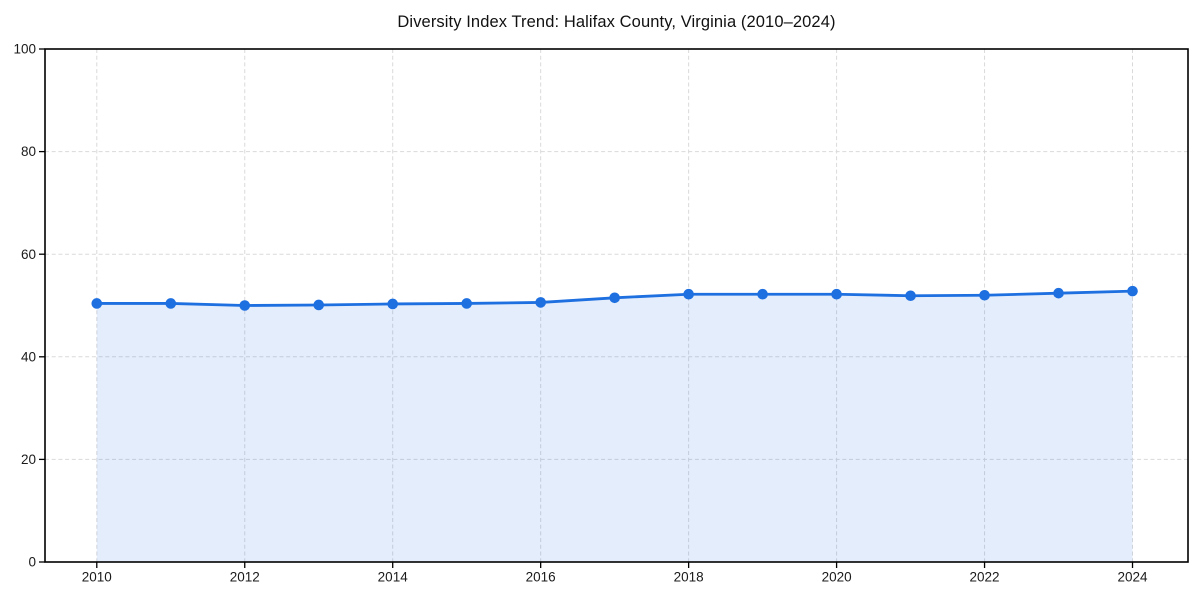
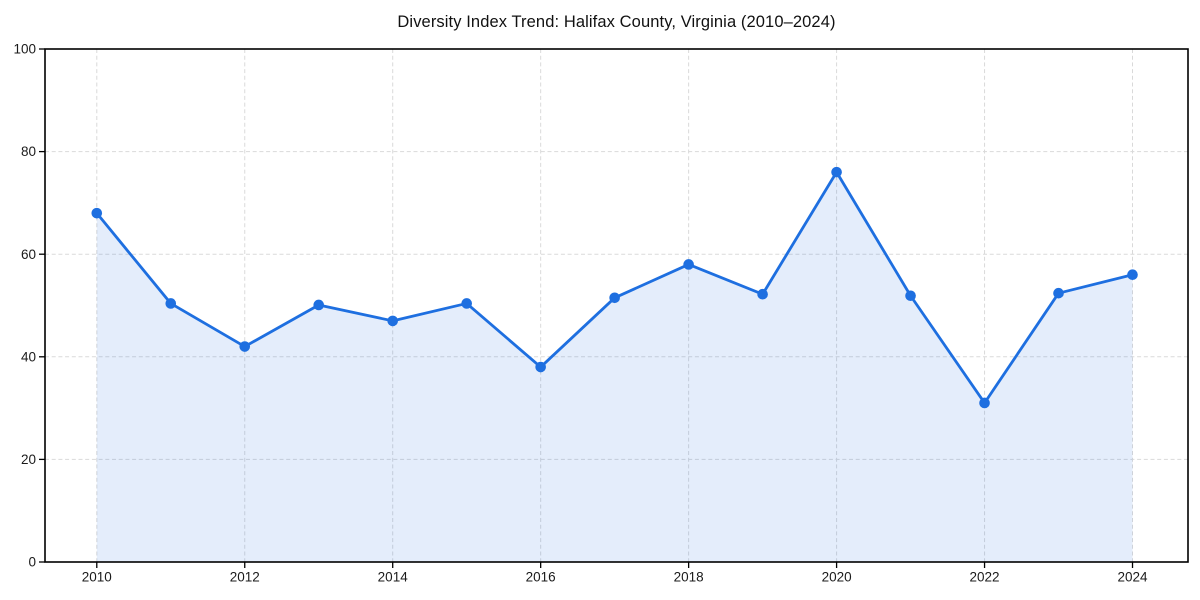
2010: 50 -> 68
2012: 50 -> 42
2014: 50 -> 47
2016: 51 -> 38
2018: 52 -> 58
2020: 52 -> 76
2022: 52 -> 31
2024: 53 -> 56
